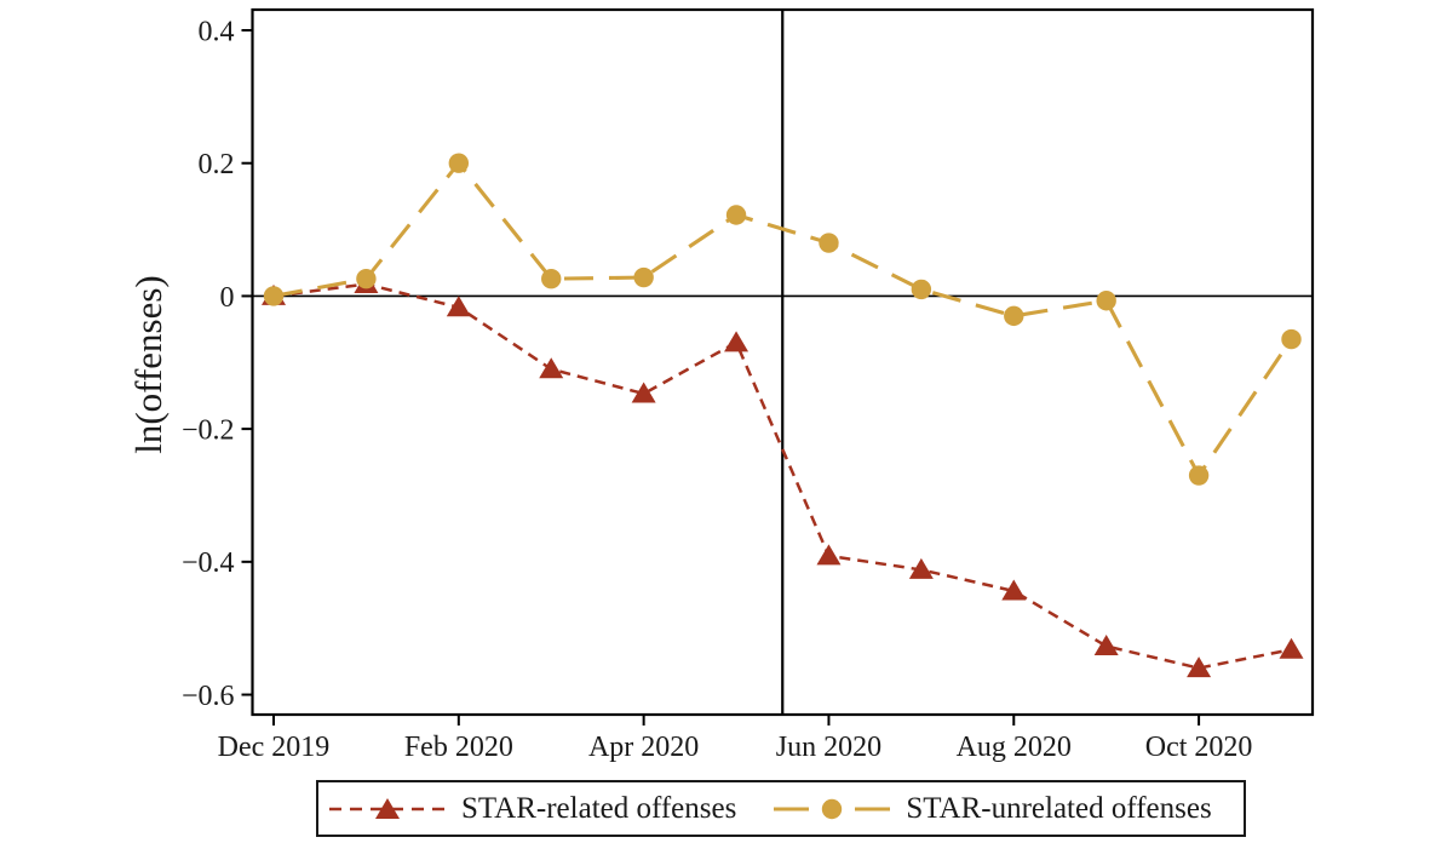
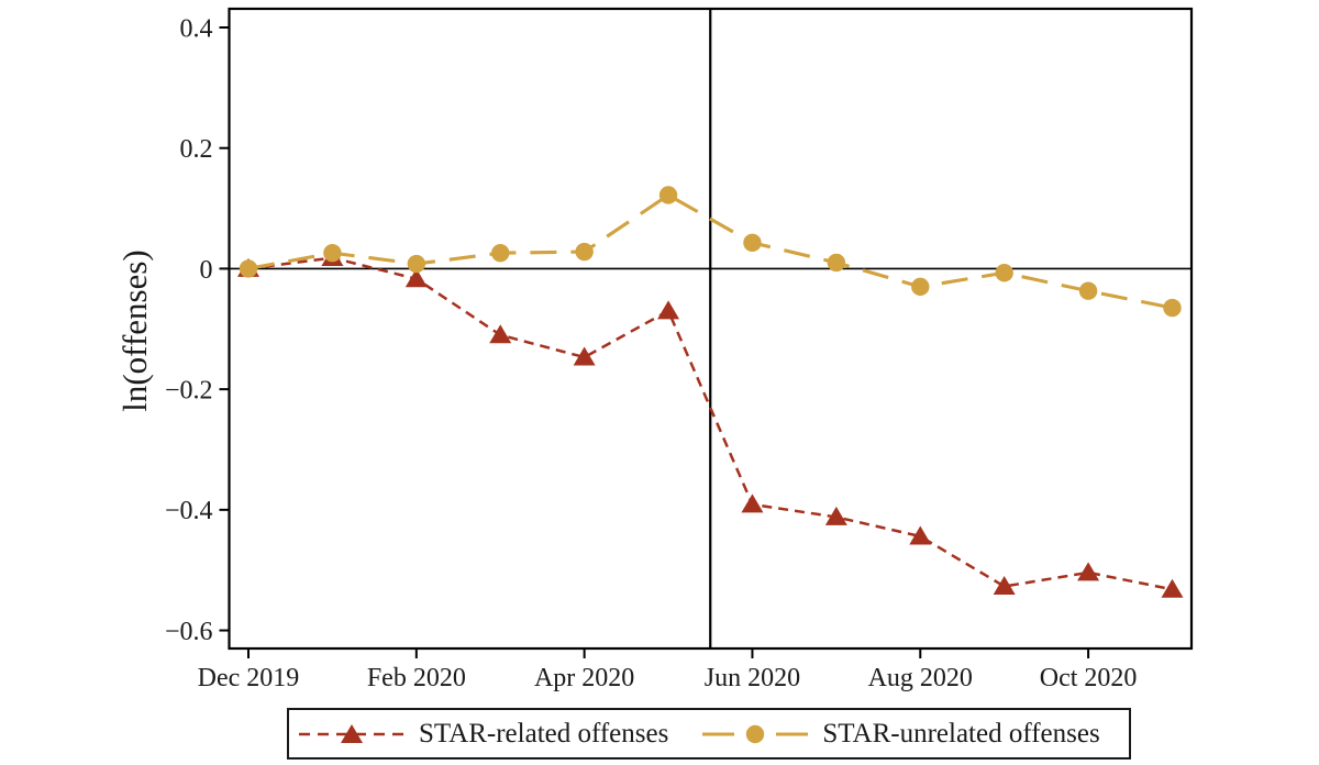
STAR-unrelated offenses/Feb 2020: 0.20 -> 0.01
STAR-unrelated offenses/Jun 2020: 0.08 -> 0.04
STAR-related offenses/Oct 2020: -0.56 -> -0.50
STAR-unrelated offenses/Oct 2020: -0.27 -> -0.04
